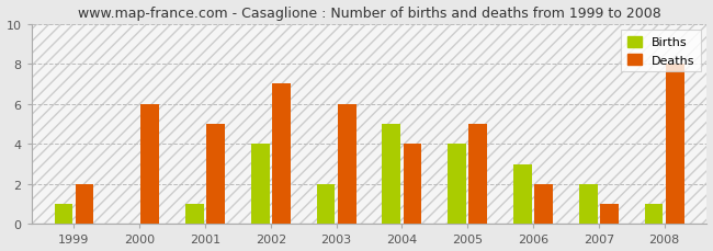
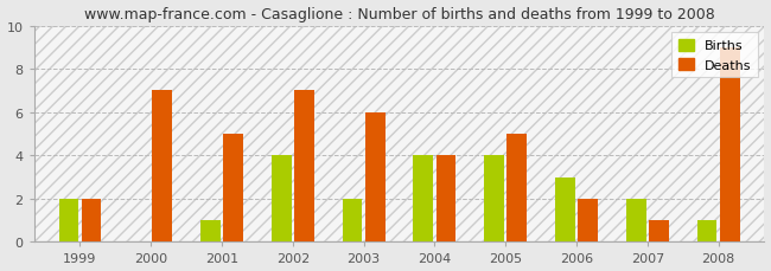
Births/1999: 1 -> 2
Deaths/2000: 6 -> 7
Births/2004: 5 -> 4
Deaths/2008: 8 -> 9
